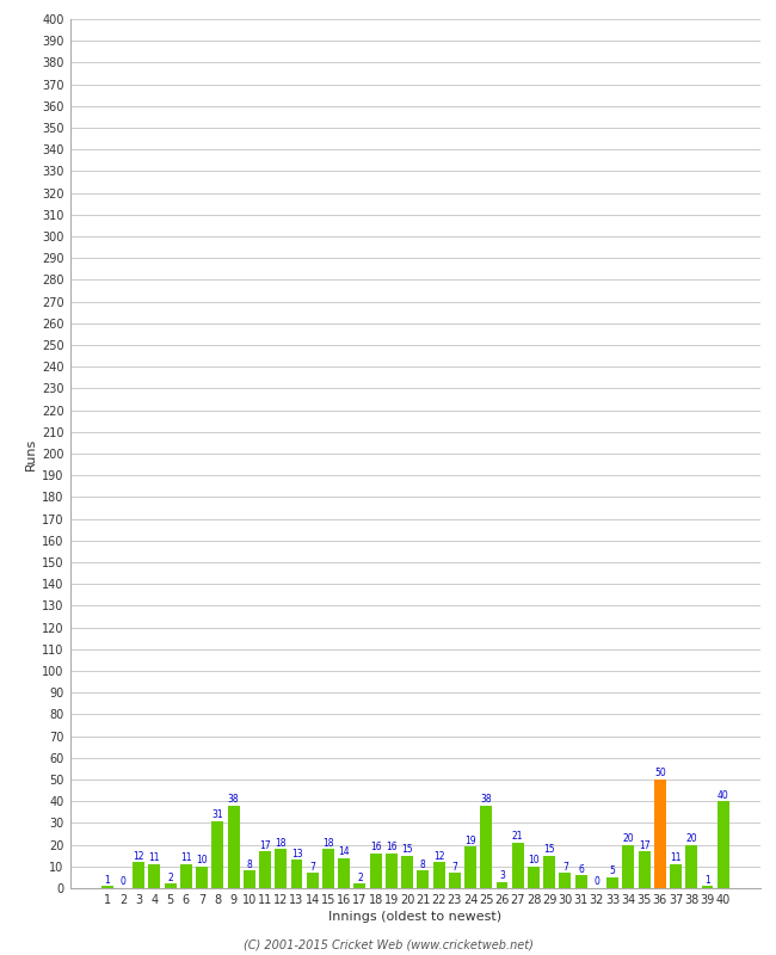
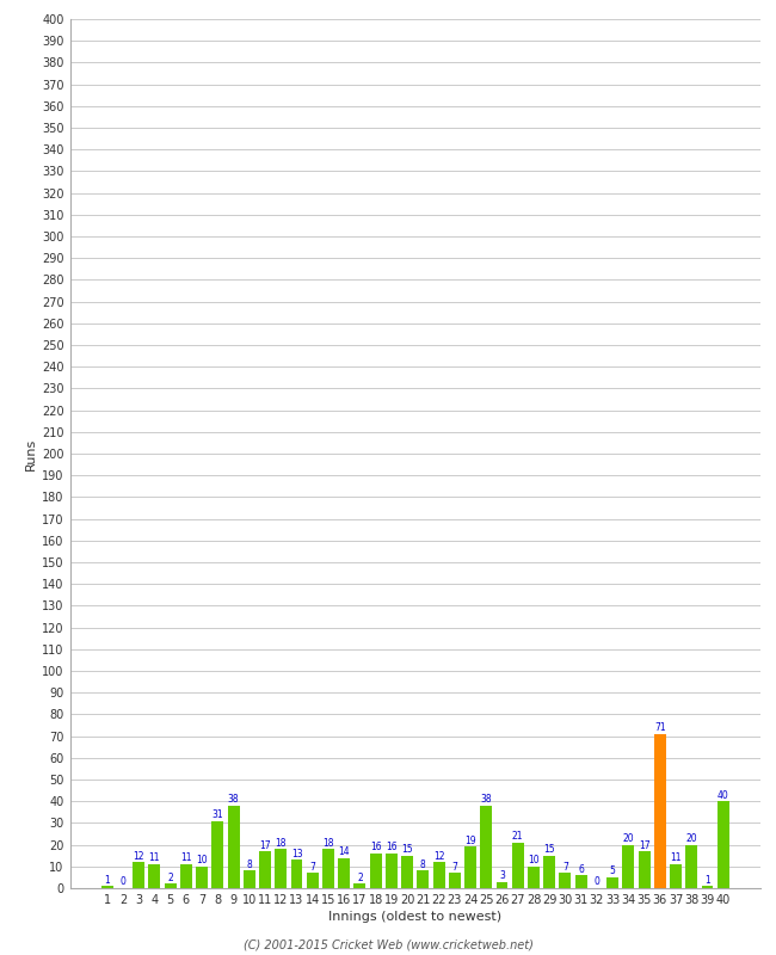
36: 50 -> 71
